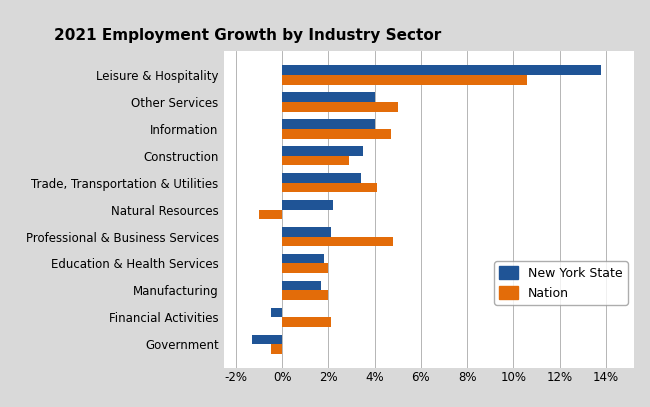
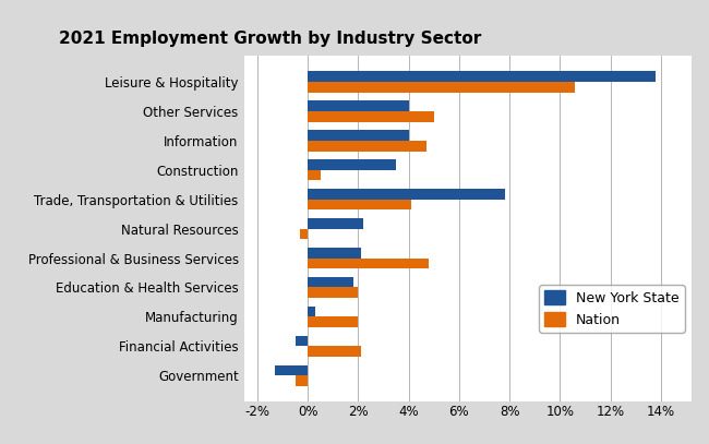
Nation/Construction: 2.9% -> 0.5%
New York State/Trade, Transportation & Utilities: 3.4% -> 7.8%
Nation/Natural Resources: -1.0% -> -0.3%
New York State/Manufacturing: 1.7% -> 0.3%
